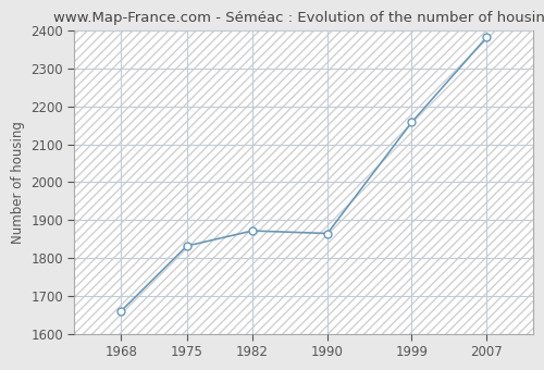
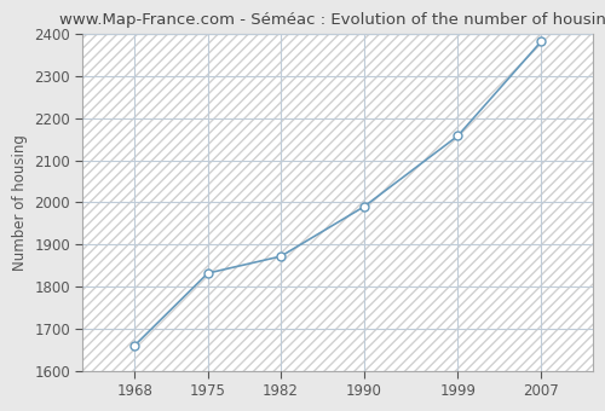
1990: 1865 -> 1990
